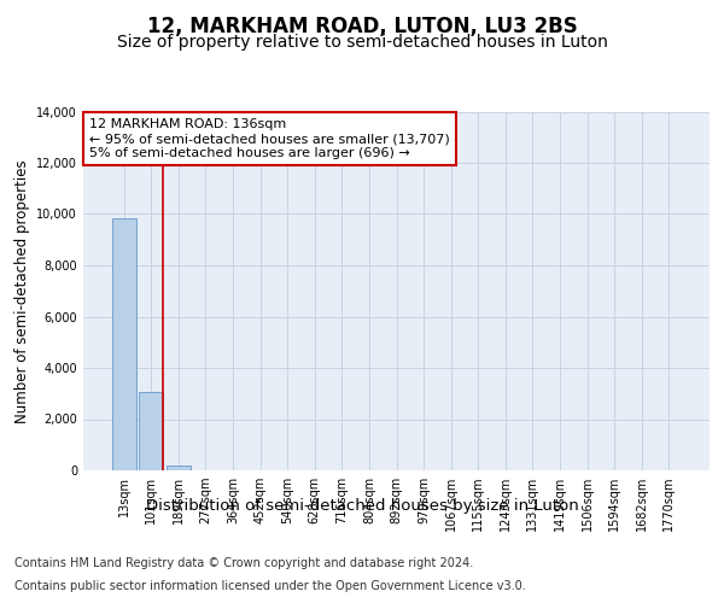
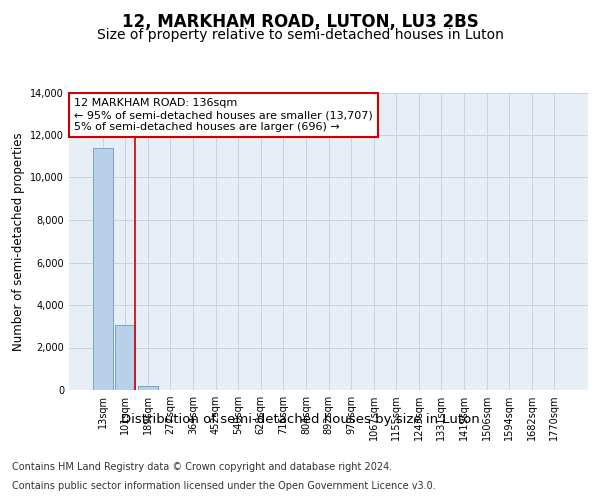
13sqm: 9,850 -> 11,400
